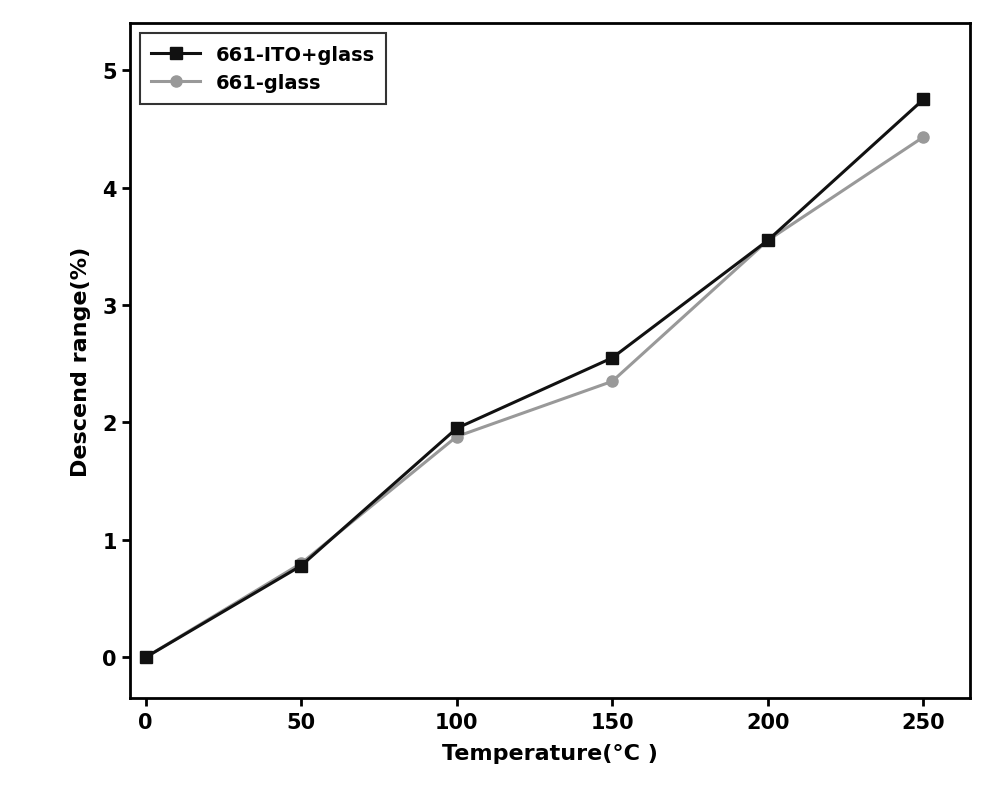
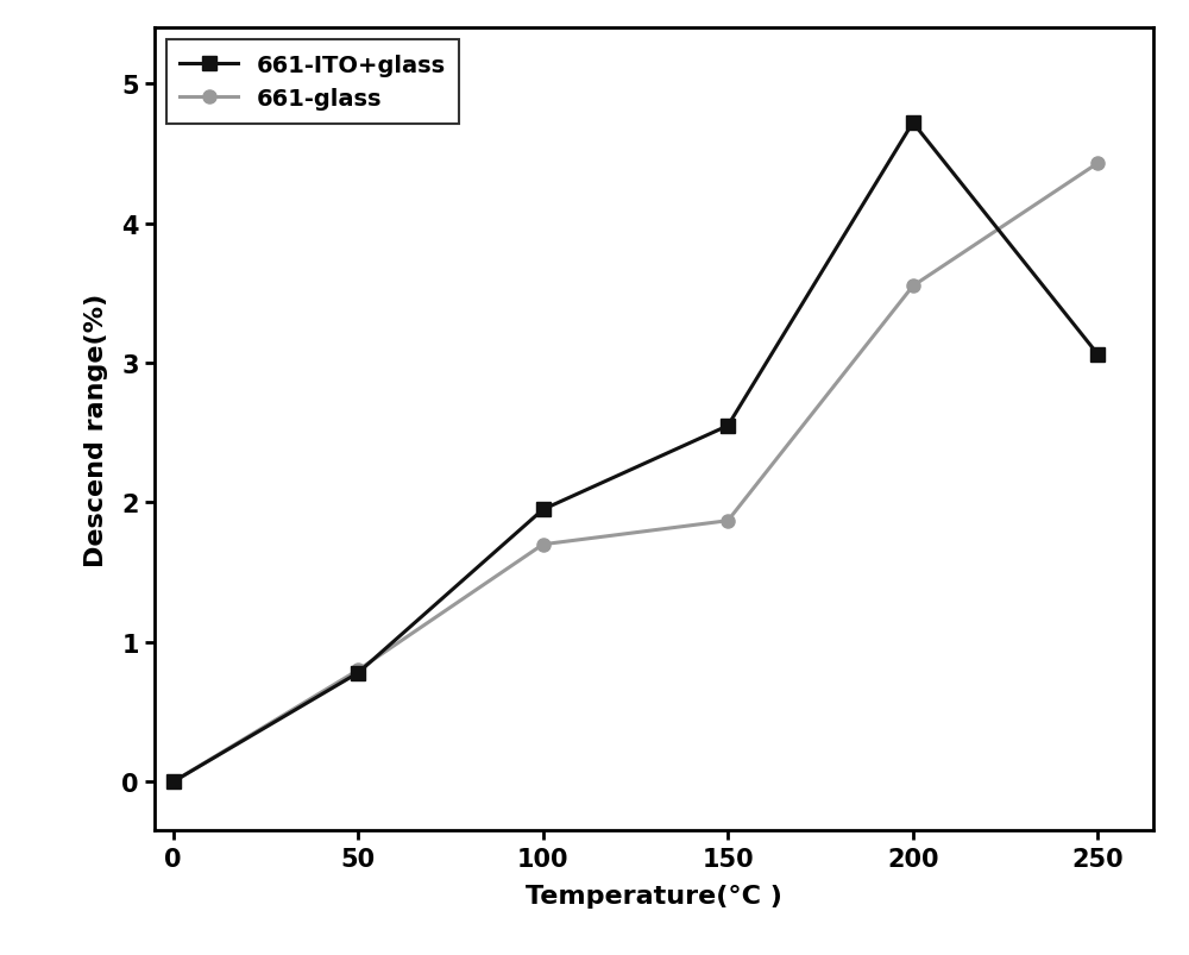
661-glass/100: 1.88 -> 1.70
661-glass/150: 2.35 -> 1.87
661-ITO+glass/200: 3.55 -> 4.72
661-ITO+glass/250: 4.75 -> 3.06
